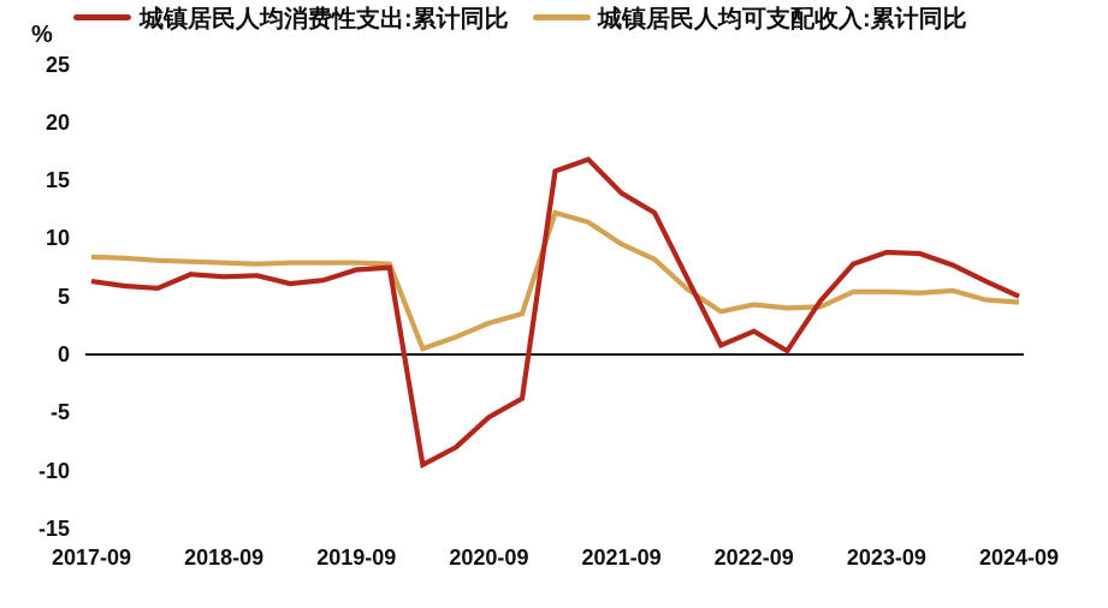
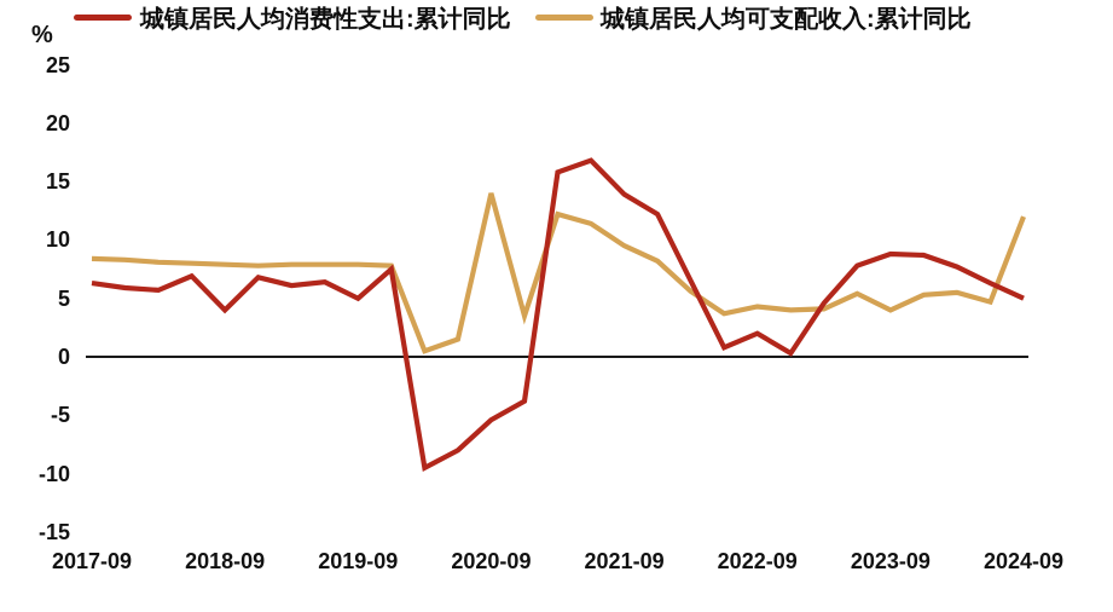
城镇居民人均消费性支出:累计同比/2018-09: 7 -> 4
城镇居民人均消费性支出:累计同比/2019-09: 7 -> 5
城镇居民人均可支配收入:累计同比/2020-09: 3 -> 14
城镇居民人均可支配收入:累计同比/2023-09: 5 -> 4
城镇居民人均可支配收入:累计同比/2024-09: 4 -> 12
